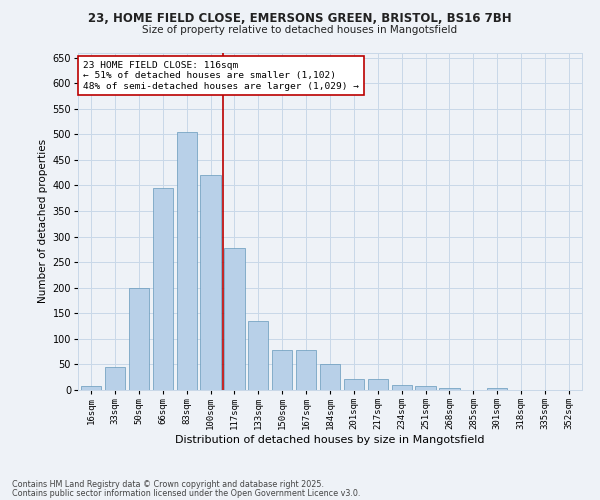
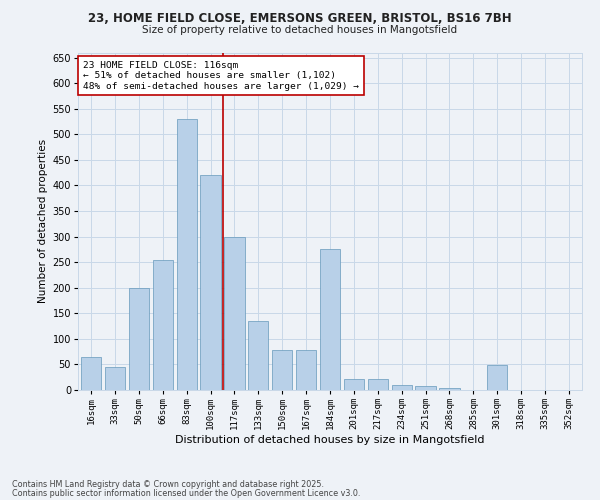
16sqm: 8 -> 64
66sqm: 395 -> 254
83sqm: 505 -> 530
117sqm: 278 -> 300
184sqm: 50 -> 276
301sqm: 3 -> 48
